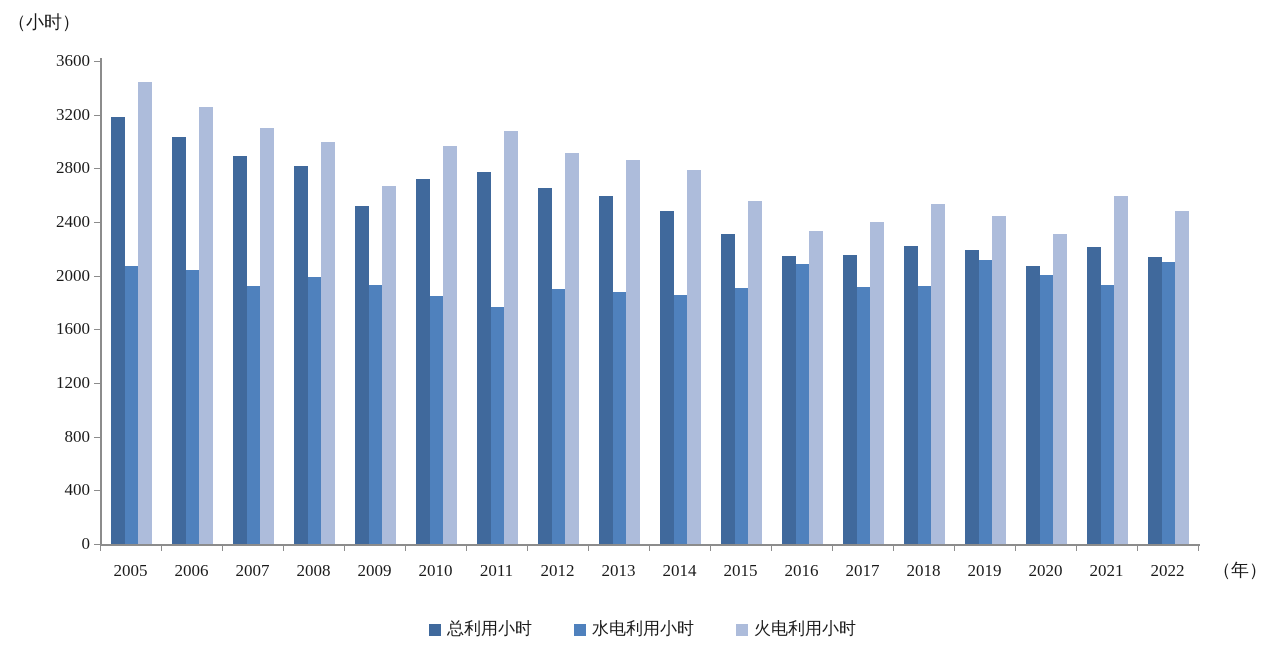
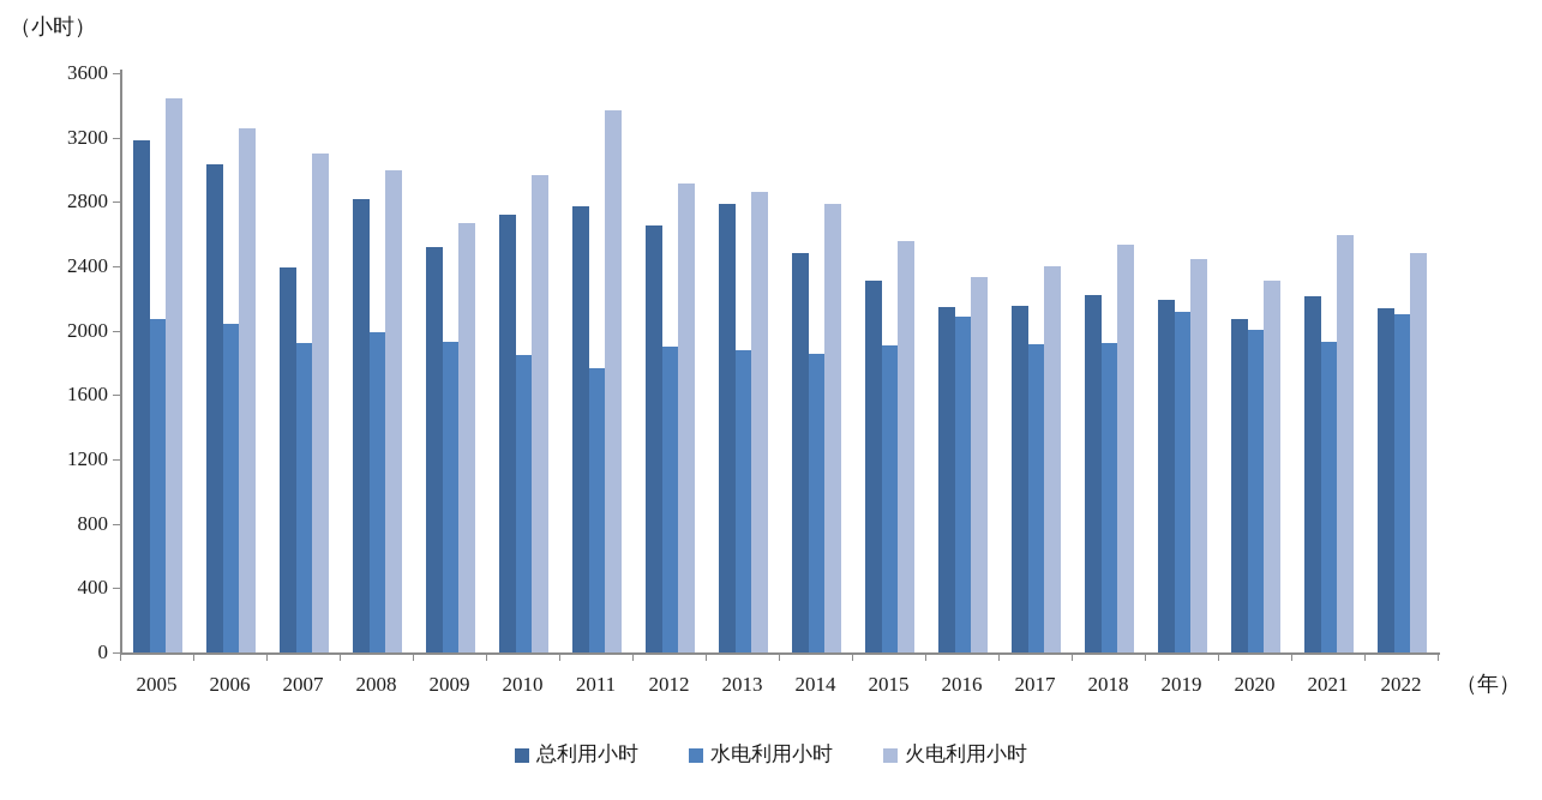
总利用小时/2007: 2900 -> 2390
火电利用小时/2011: 3080 -> 3370
总利用小时/2013: 2600 -> 2790
